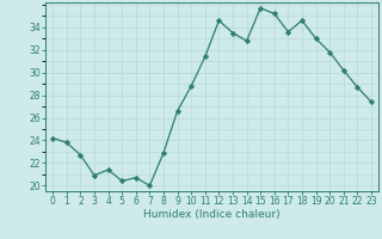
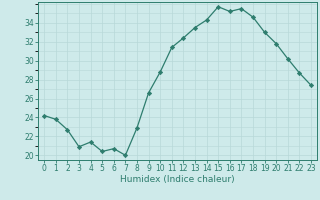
12: 34.6 -> 32.4
14: 32.8 -> 34.3
17: 33.6 -> 35.5
